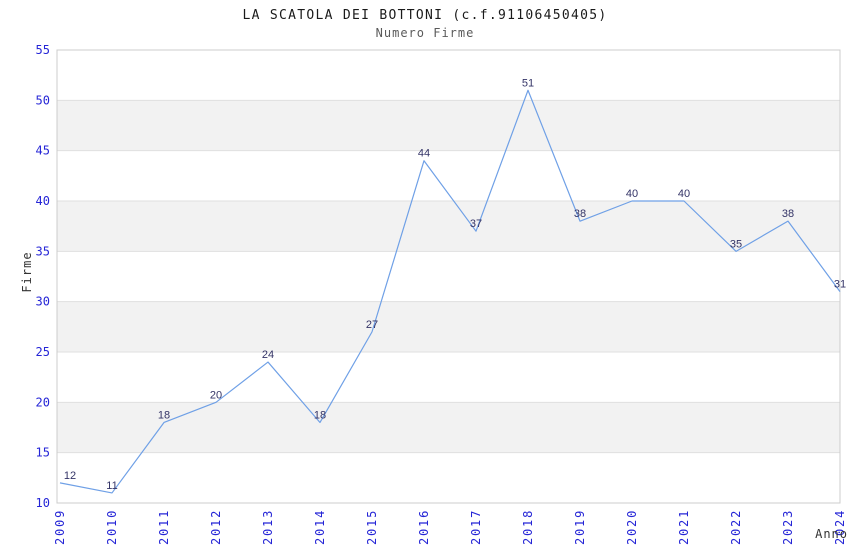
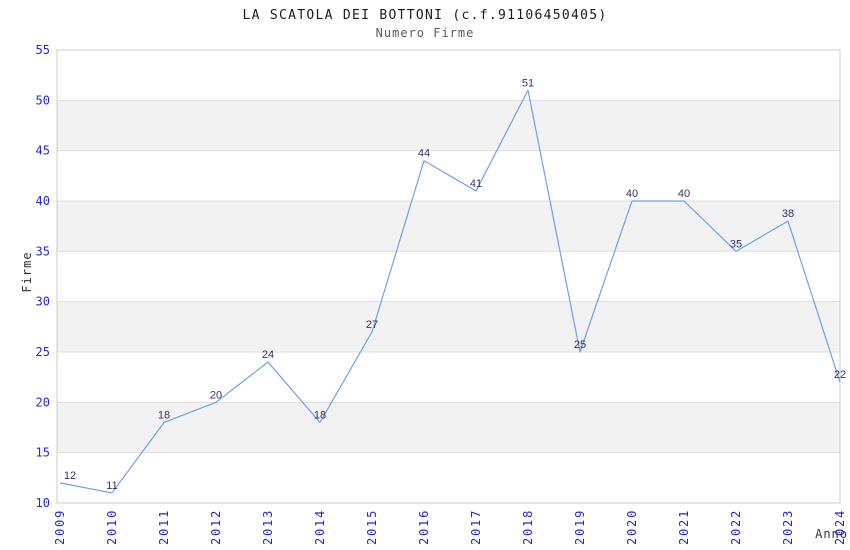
2017: 37 -> 41
2019: 38 -> 25
2024: 31 -> 22
